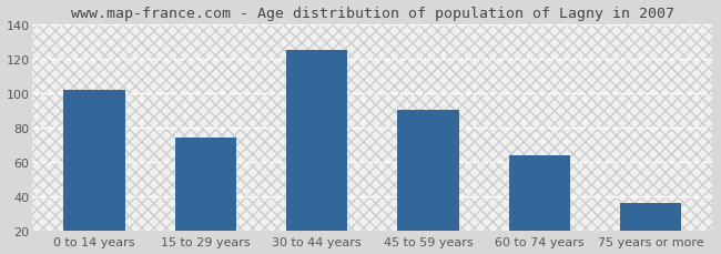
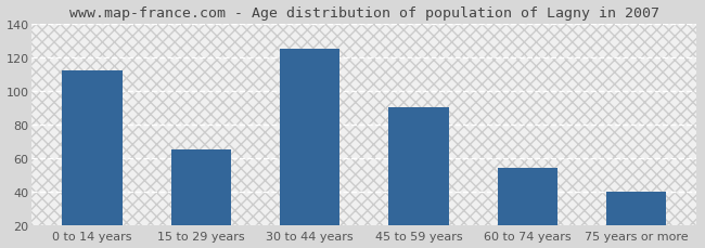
0 to 14 years: 102 -> 112
15 to 29 years: 74 -> 65
60 to 74 years: 64 -> 54
75 years or more: 36 -> 40
